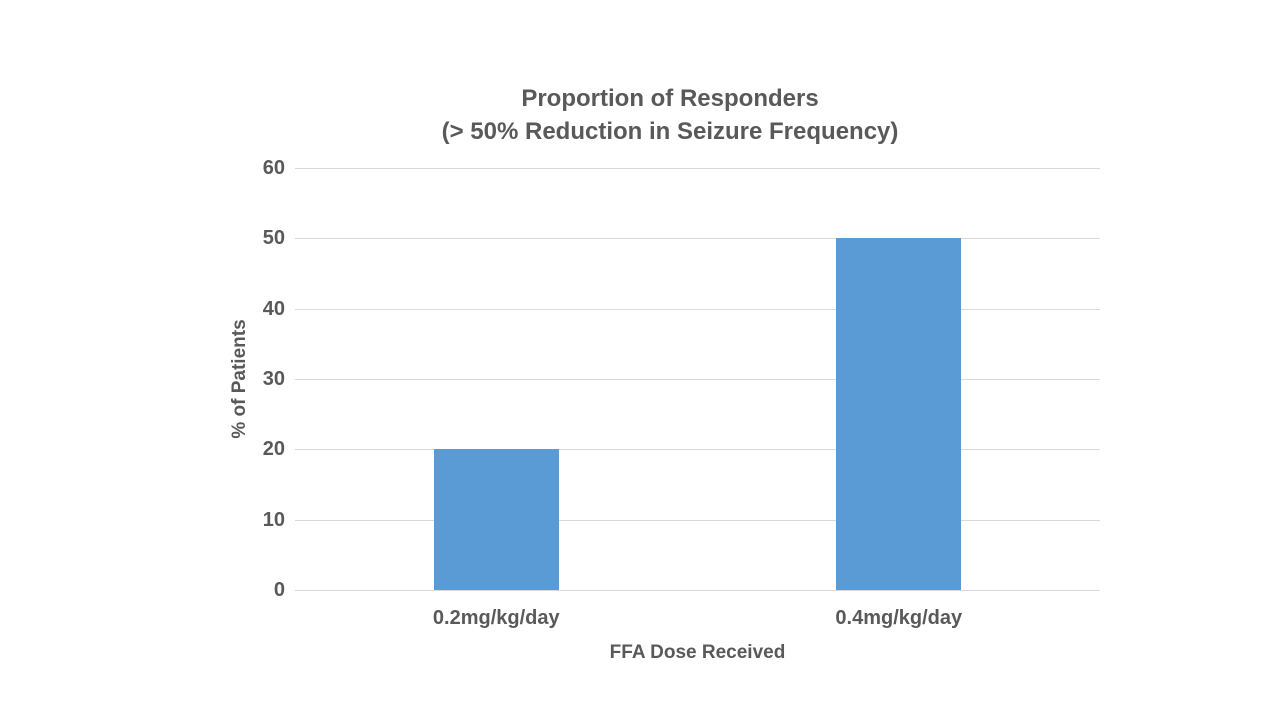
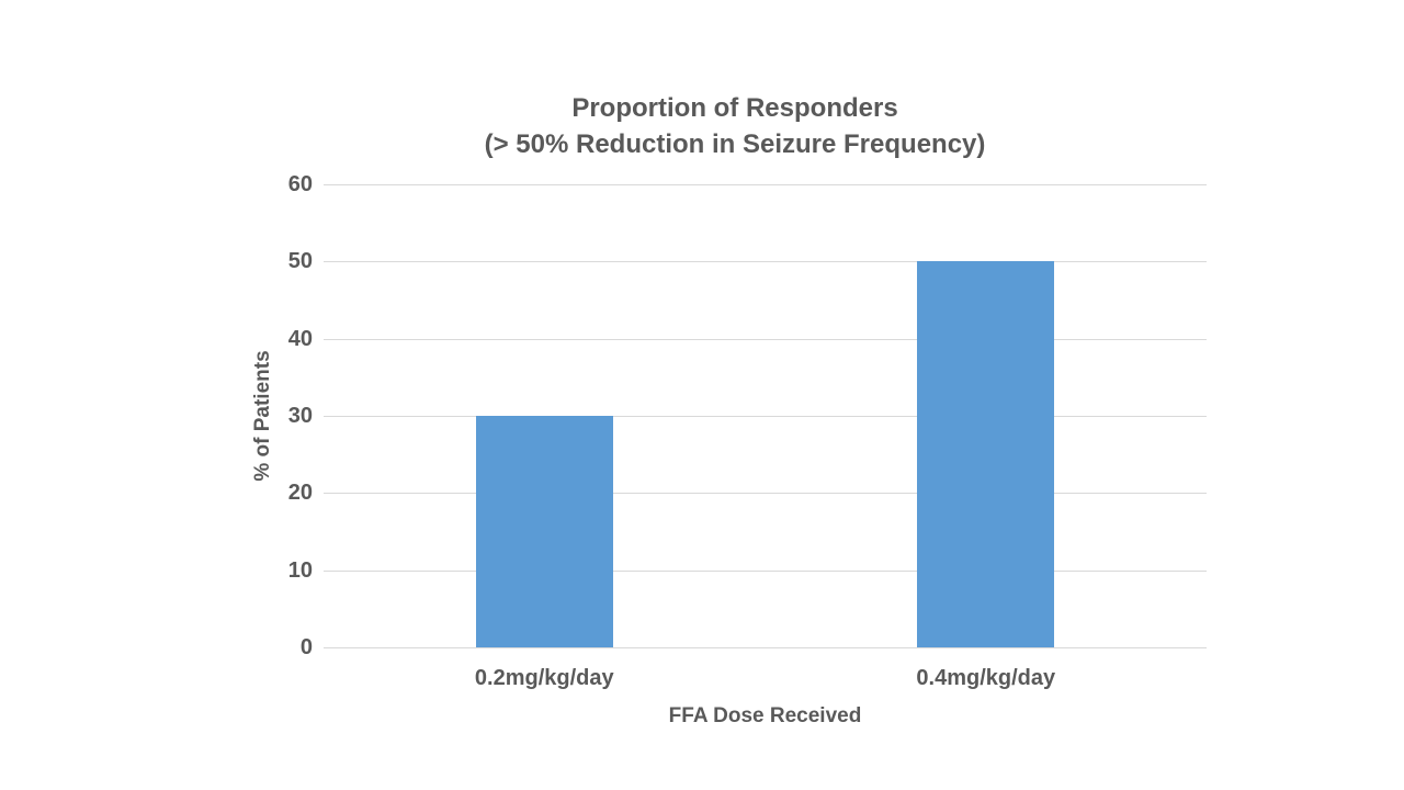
0.2mg/kg/day: 20 -> 30
